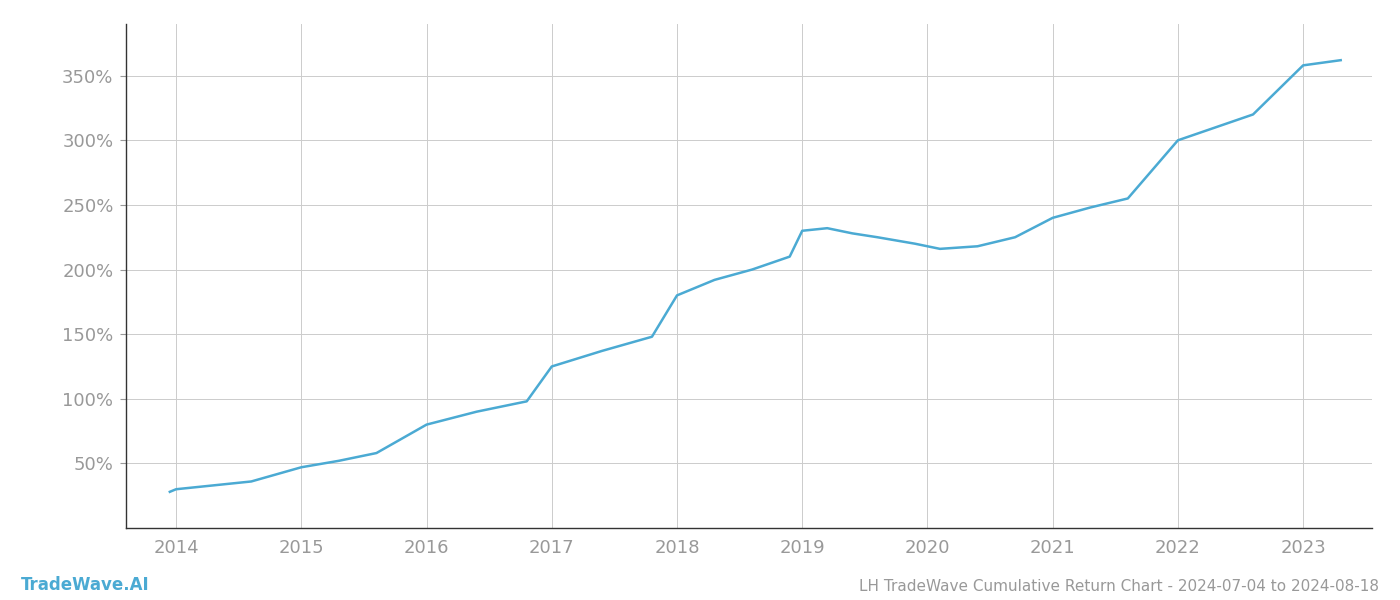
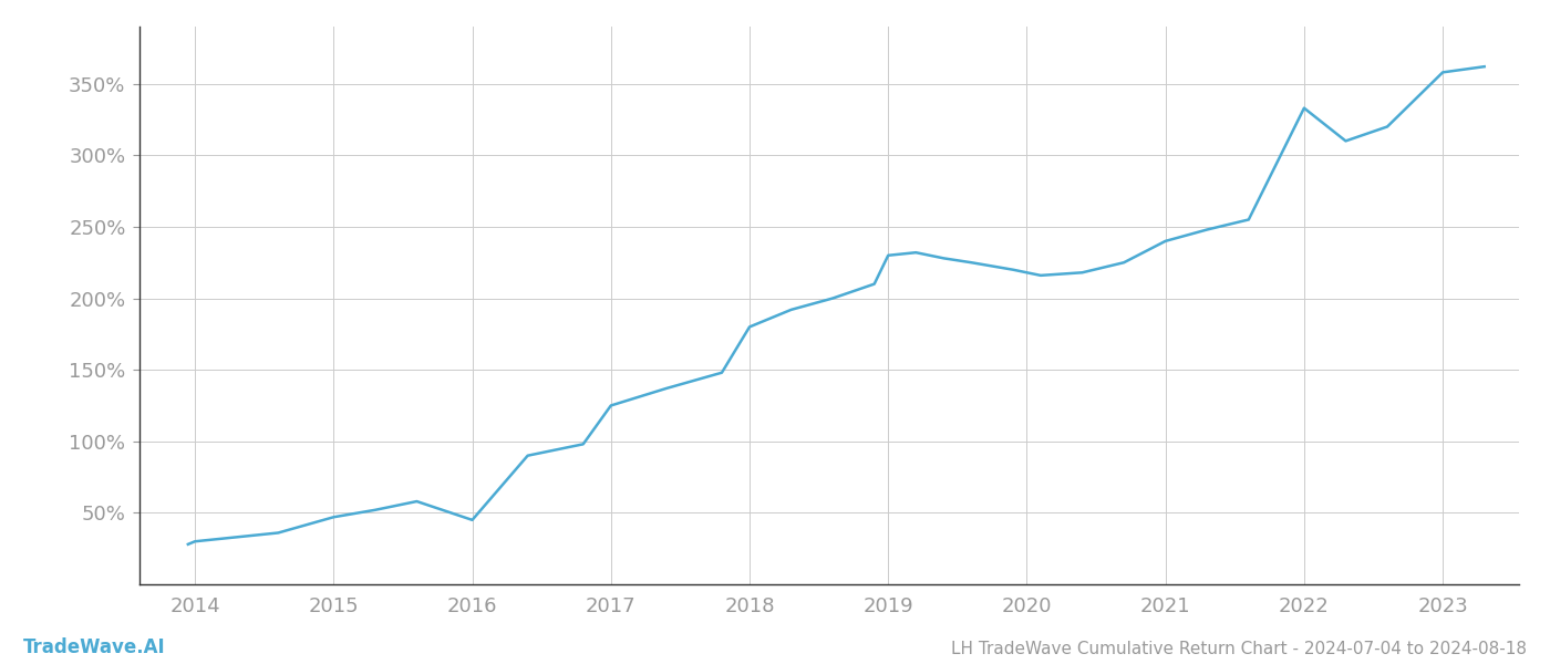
2016: 80% -> 45%
2022: 300% -> 333%
